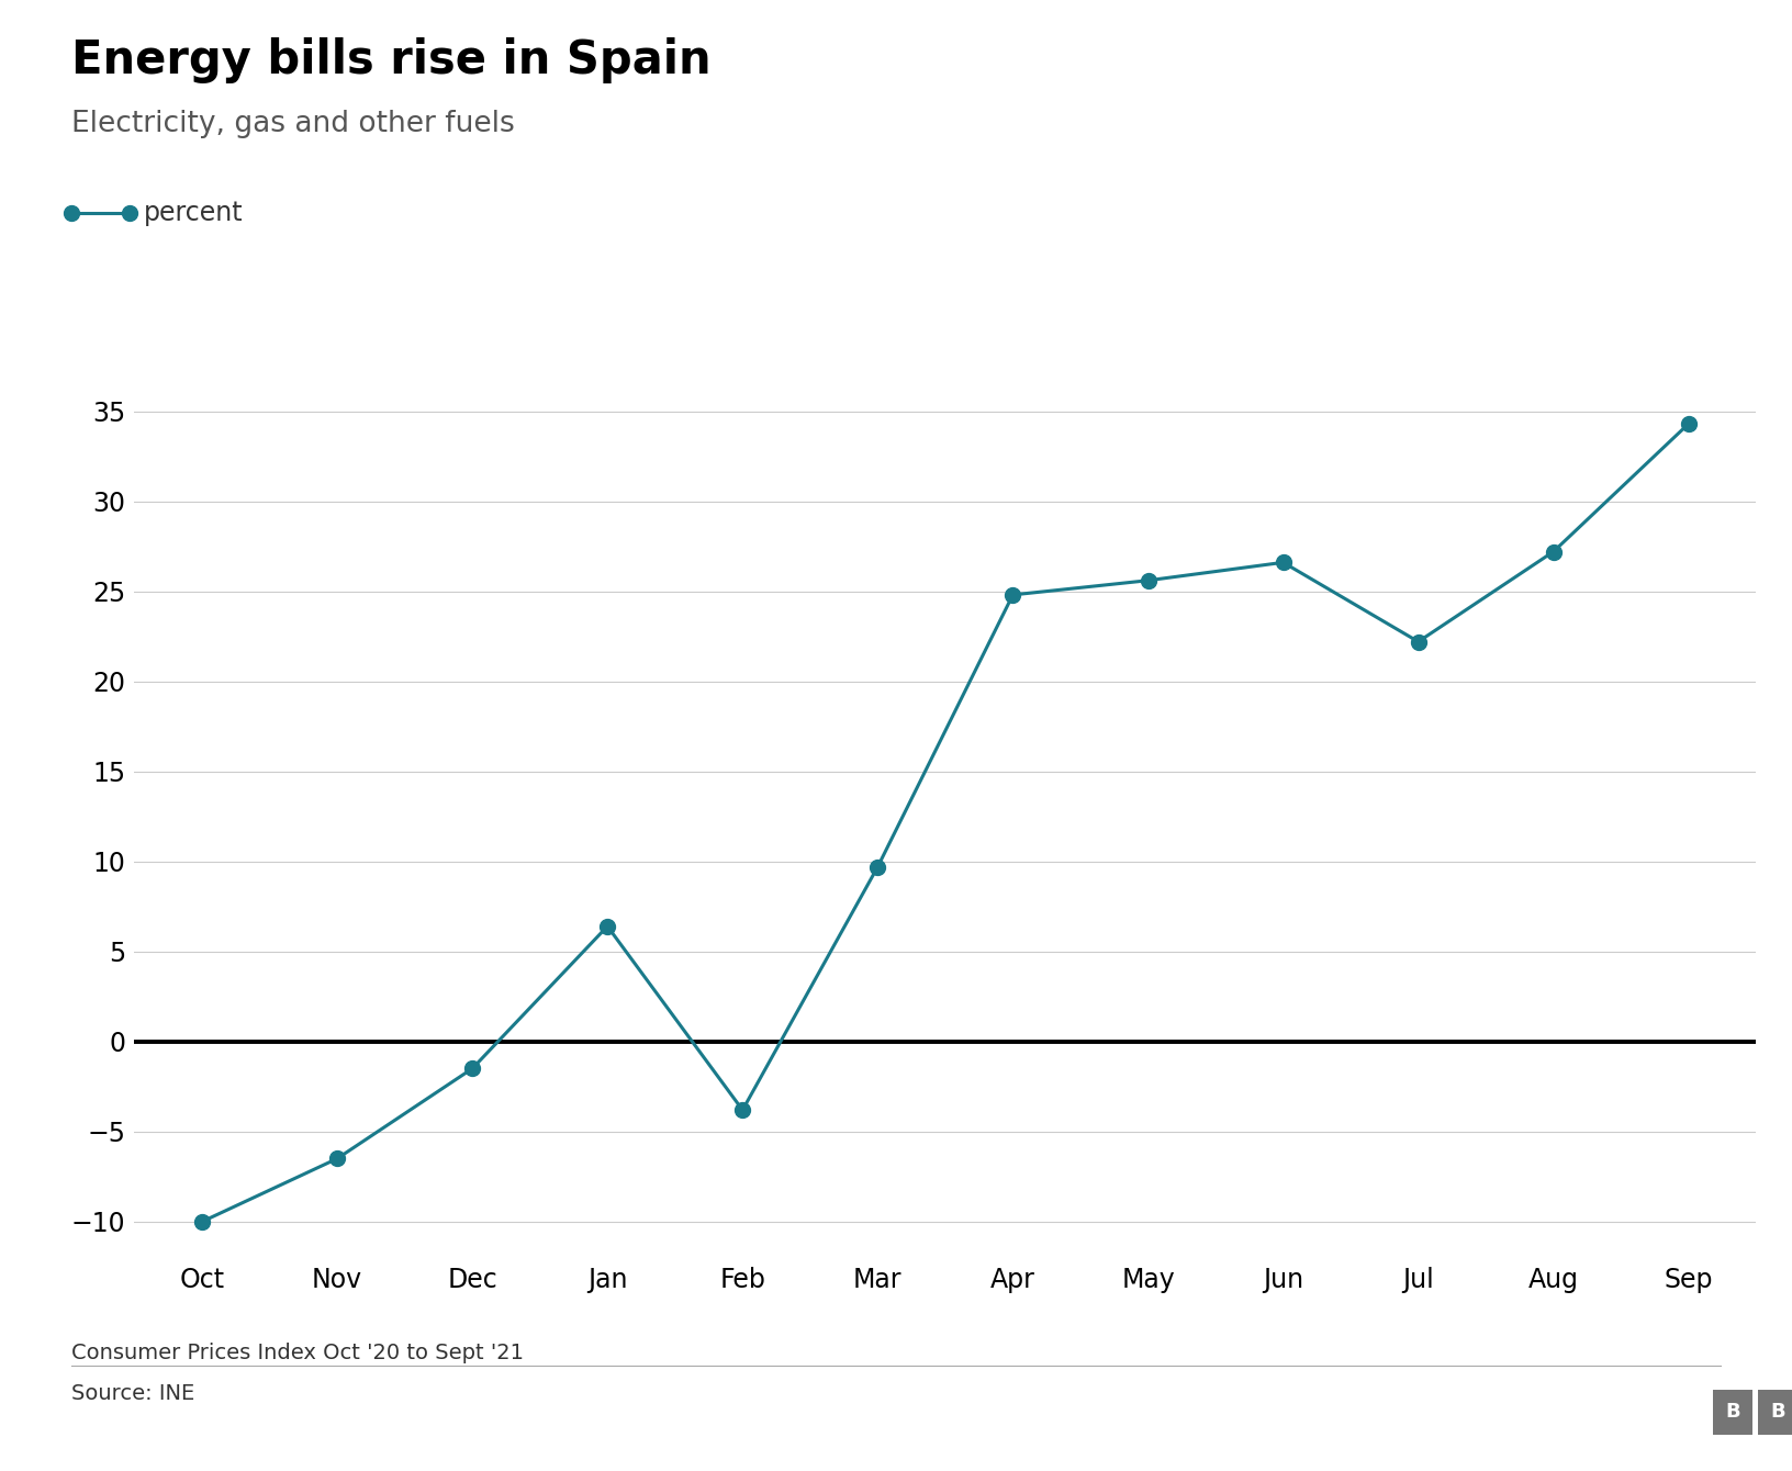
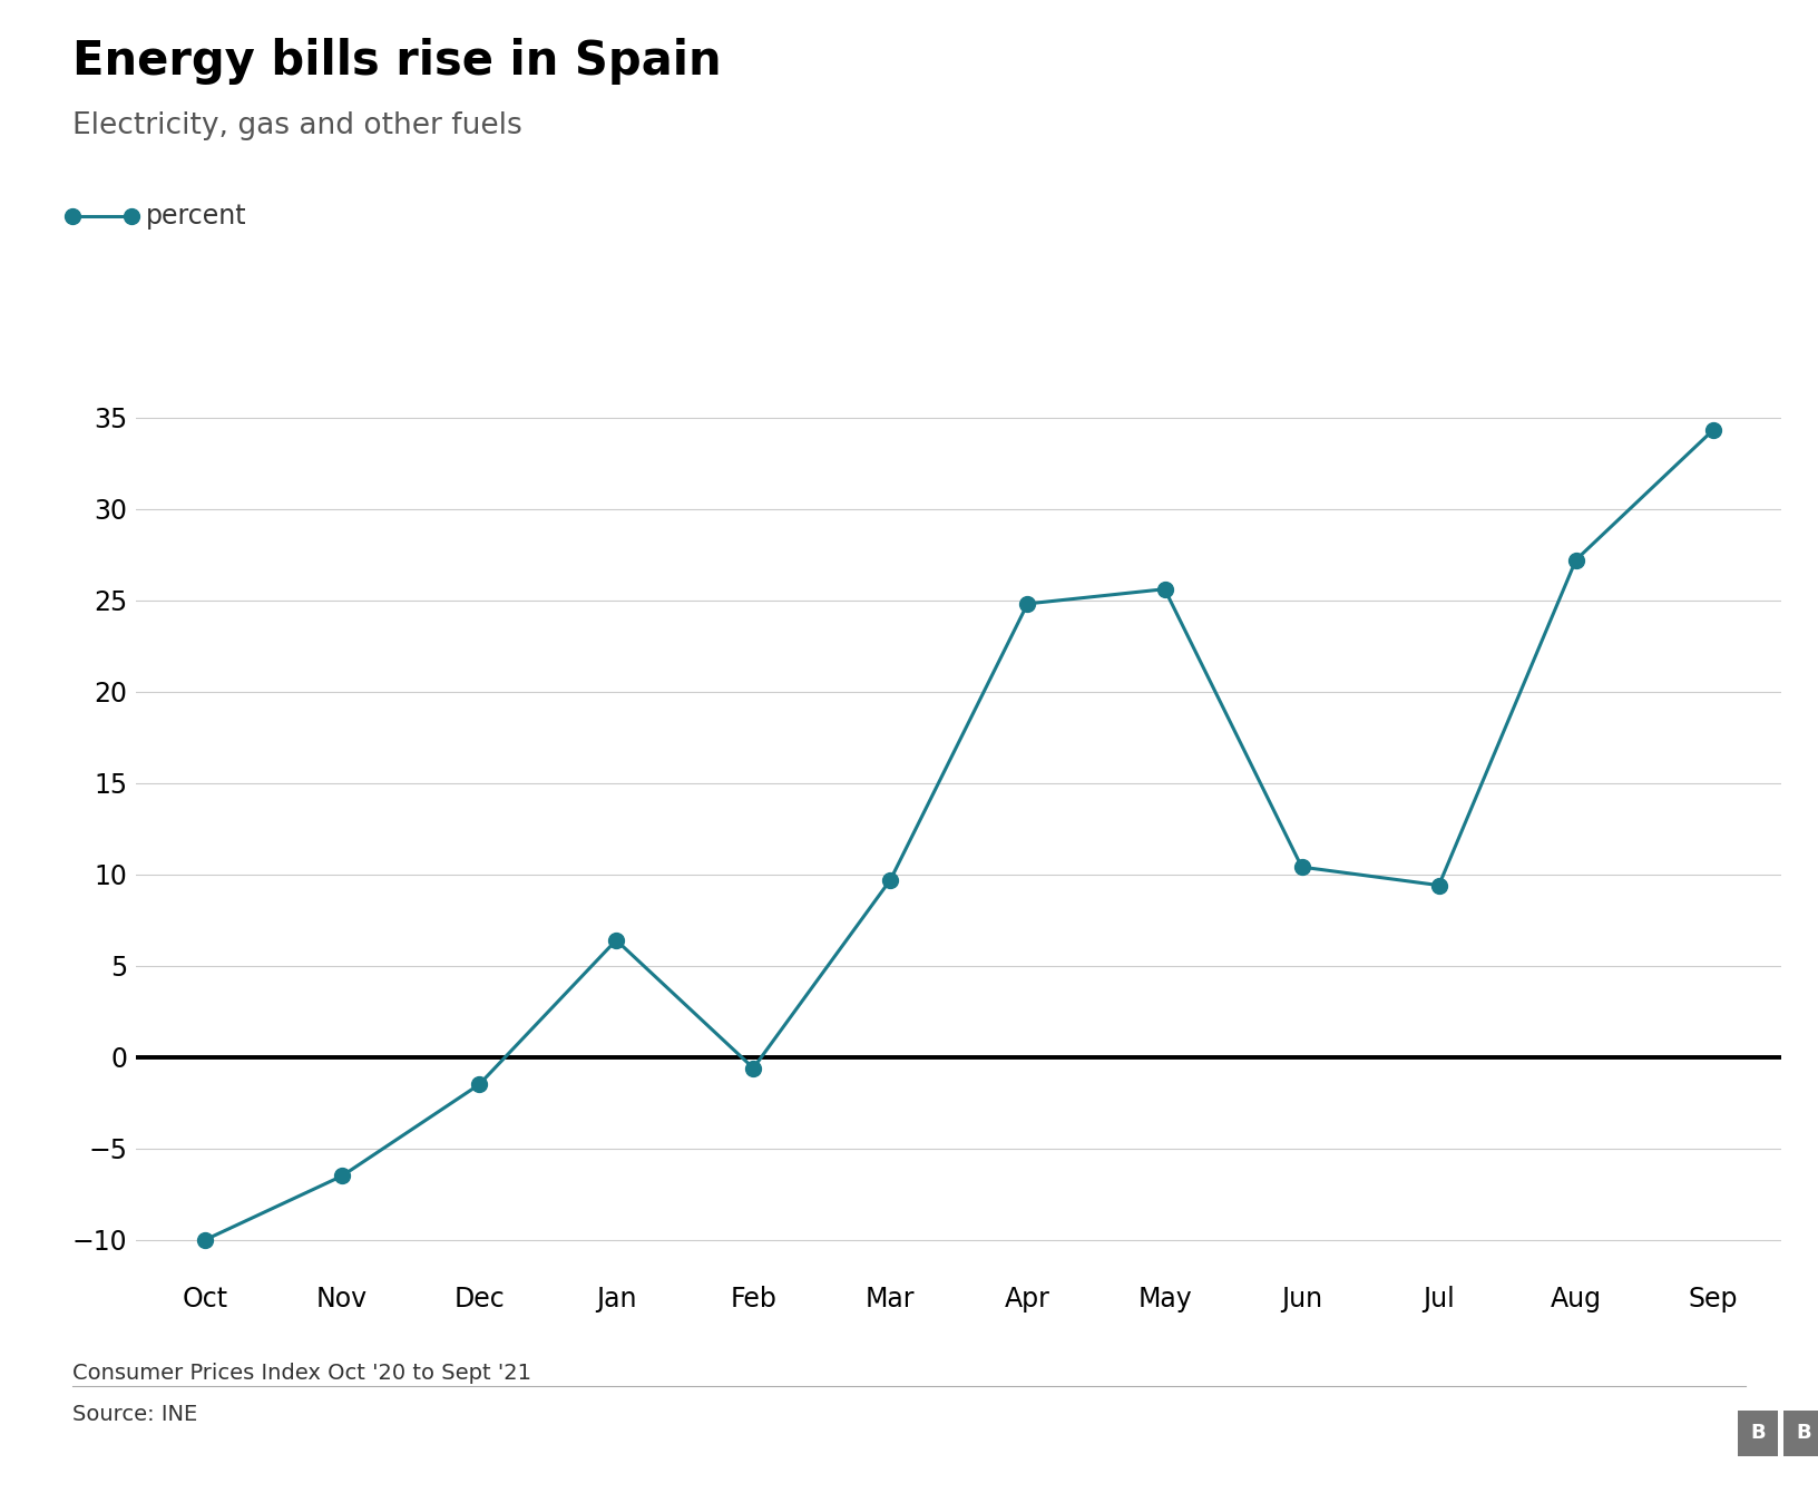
Feb: -3.8 -> -0.6
Jun: 26.6 -> 10.4
Jul: 22.2 -> 9.4
